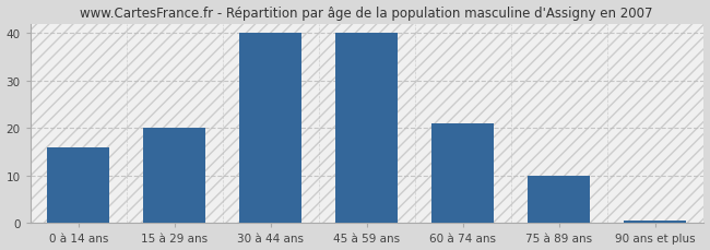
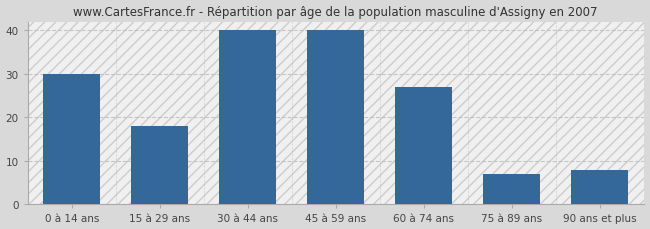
0 à 14 ans: 16.0 -> 30.0
15 à 29 ans: 20.0 -> 18.0
60 à 74 ans: 21.0 -> 27.0
75 à 89 ans: 10.0 -> 7.0
90 ans et plus: 0.5 -> 8.0
